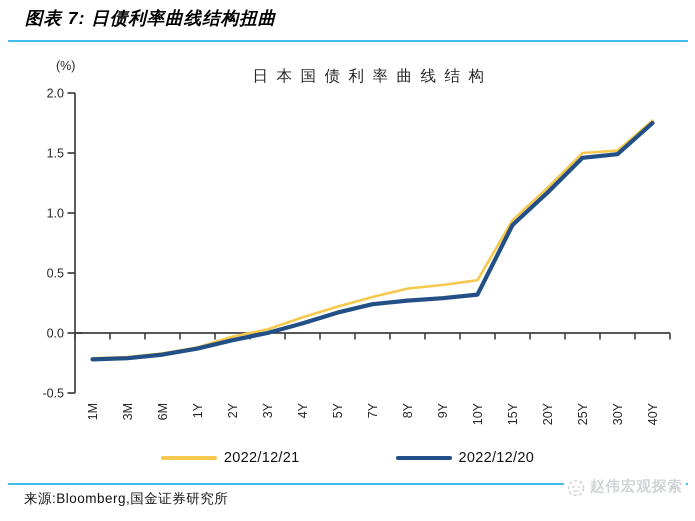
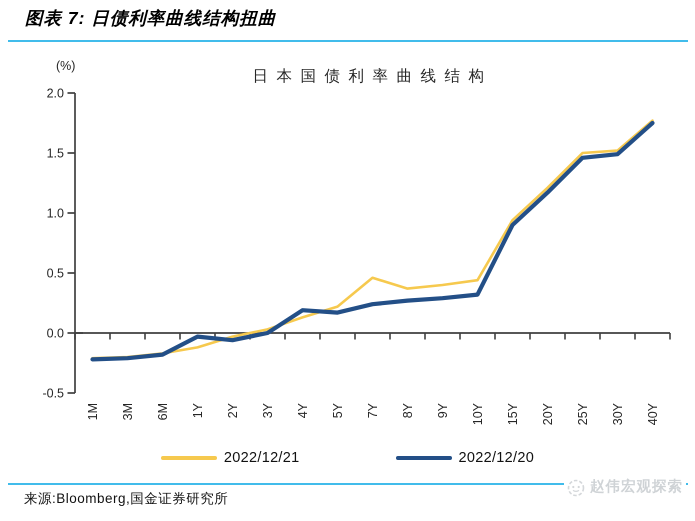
2022/12/20/1Y: -0.13 -> -0.03
2022/12/20/4Y: 0.08 -> 0.19
2022/12/21/7Y: 0.30 -> 0.46
